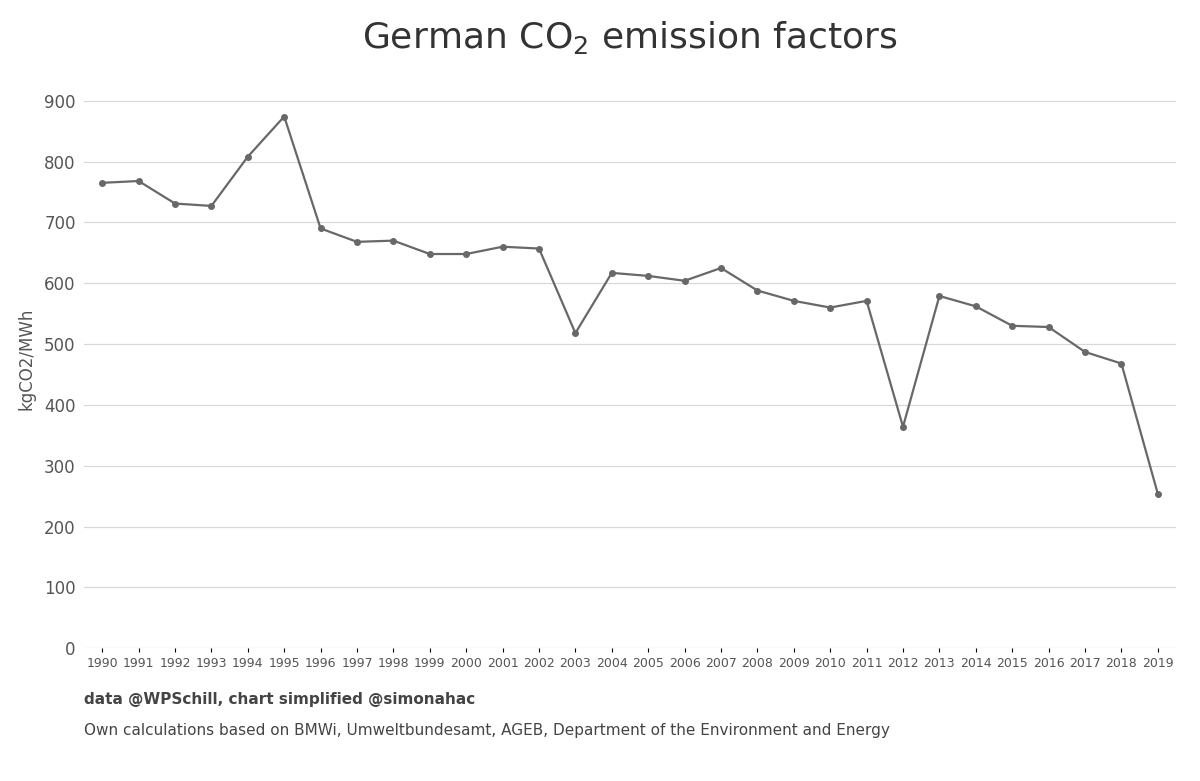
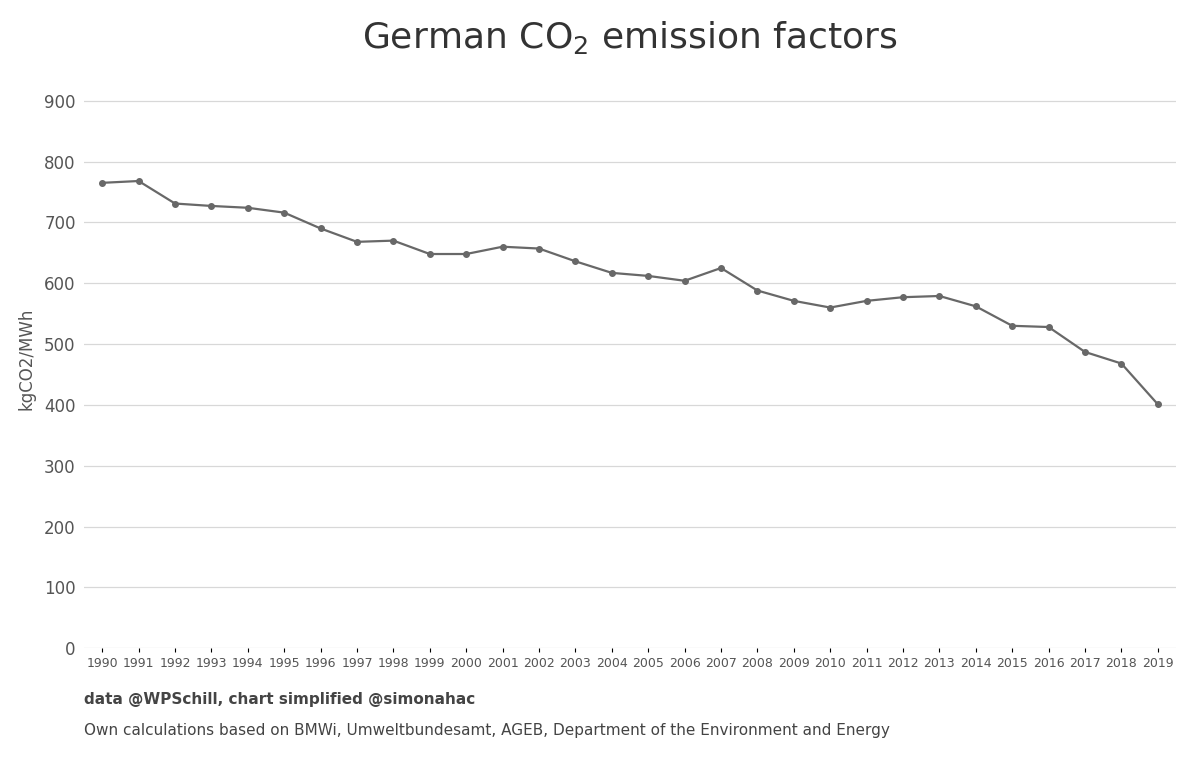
1994: 808 -> 724
1995: 874 -> 716
2003: 518 -> 636
2012: 364 -> 577
2019: 254 -> 401
